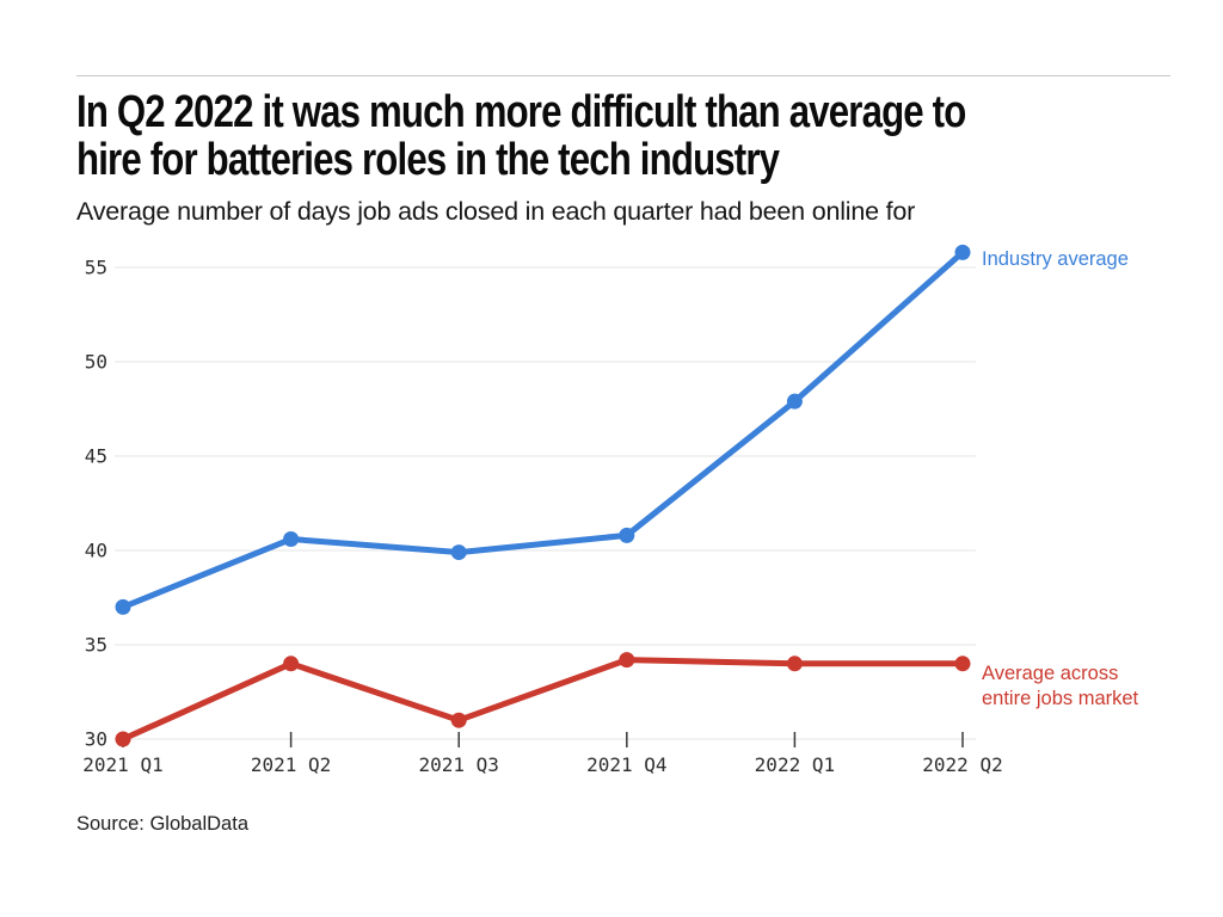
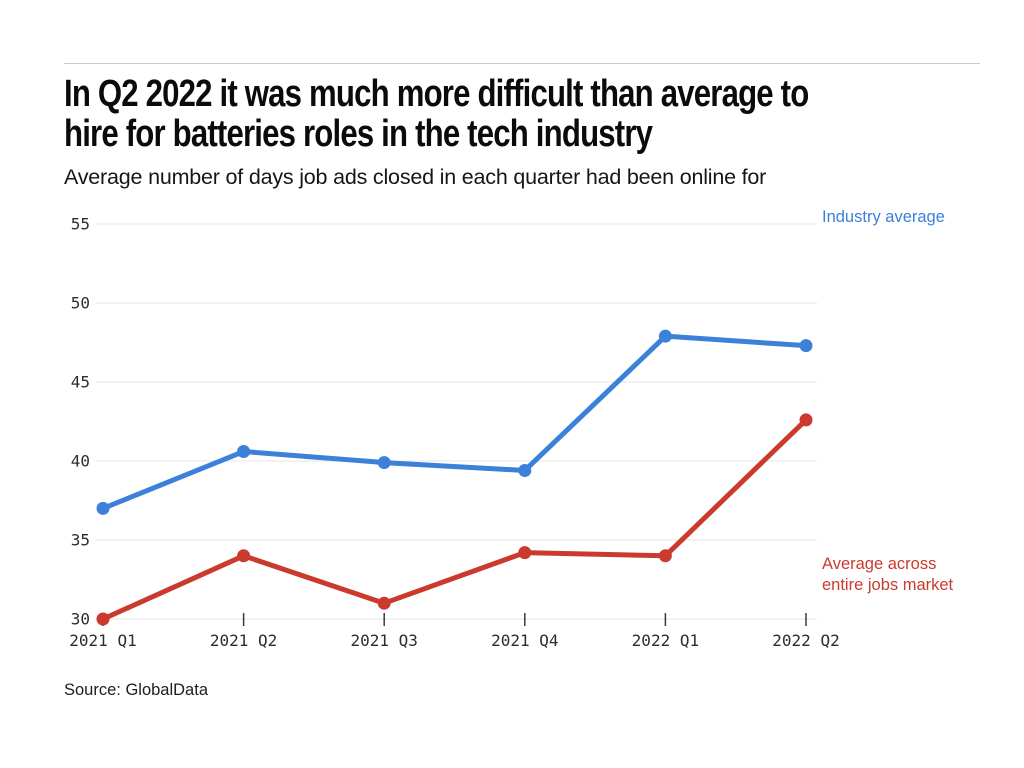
Industry average/2021 Q4: 40.8 -> 39.4
Industry average/2022 Q2: 55.8 -> 47.3
Average across entire jobs market/2022 Q2: 34.0 -> 42.6
